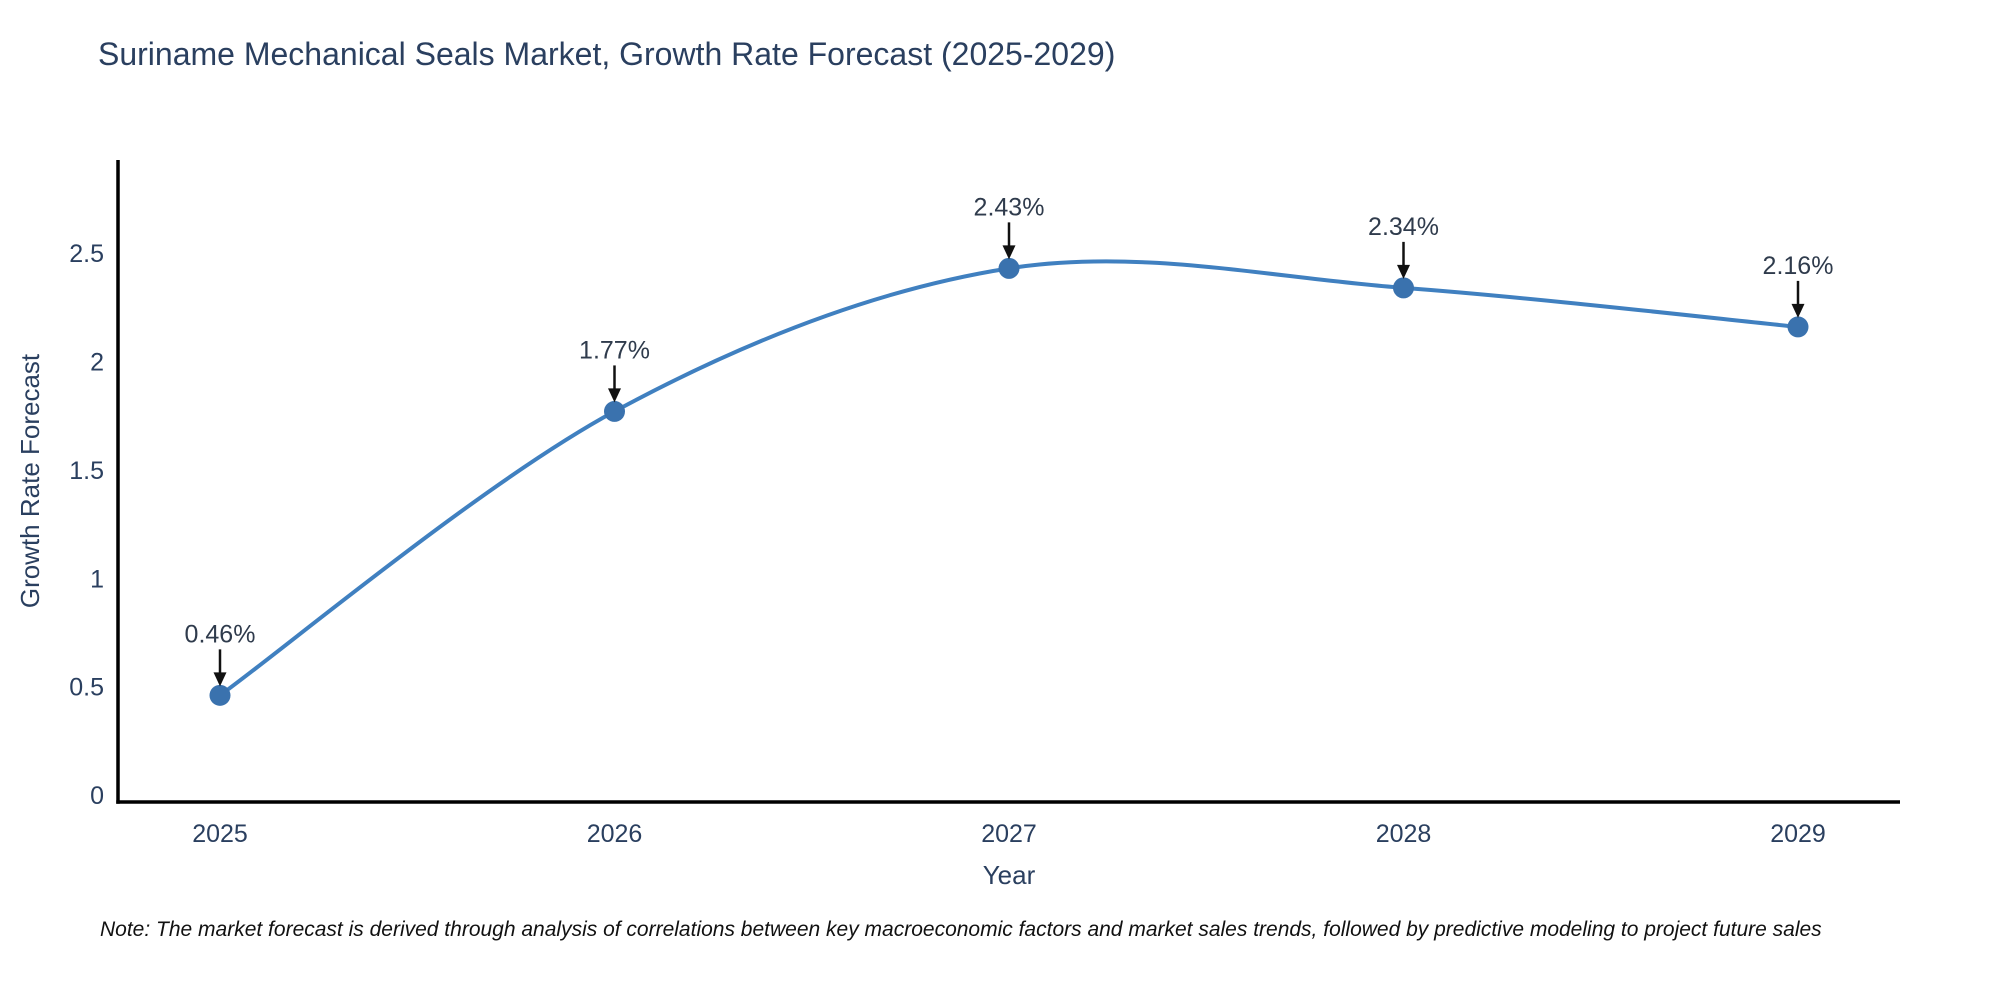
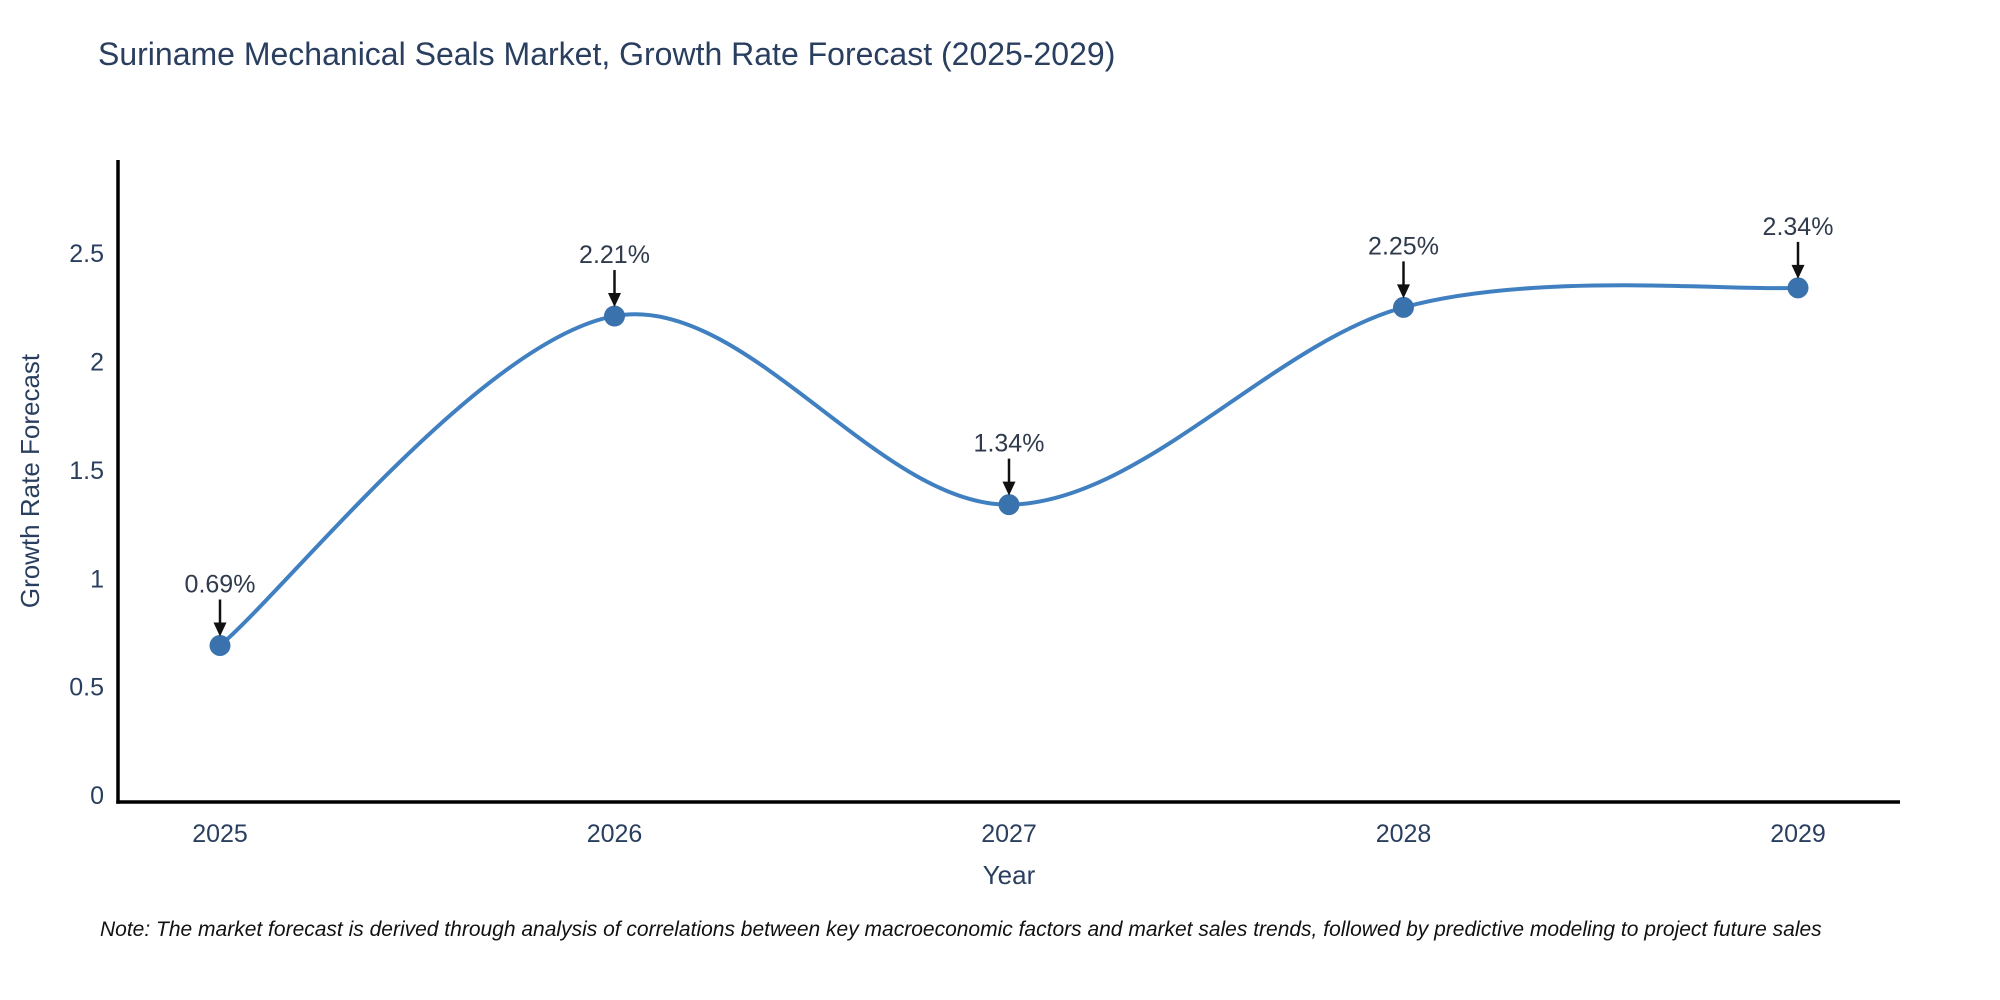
2025: 0.46% -> 0.69%
2026: 1.77% -> 2.21%
2027: 2.43% -> 1.34%
2028: 2.34% -> 2.25%
2029: 2.16% -> 2.34%
